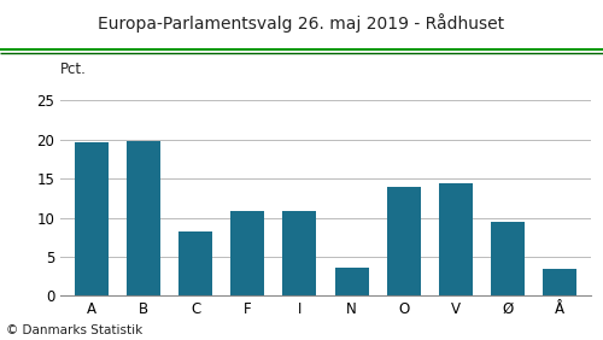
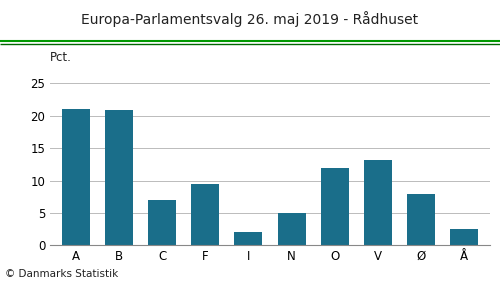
A: 19.6 -> 21.0
B: 19.8 -> 20.9
C: 8.2 -> 7.0
F: 10.8 -> 9.4
I: 10.8 -> 2.0
N: 3.6 -> 5.0
O: 14.0 -> 12.0
V: 14.4 -> 13.2
Ø: 9.4 -> 8.0
Å: 3.4 -> 2.5
